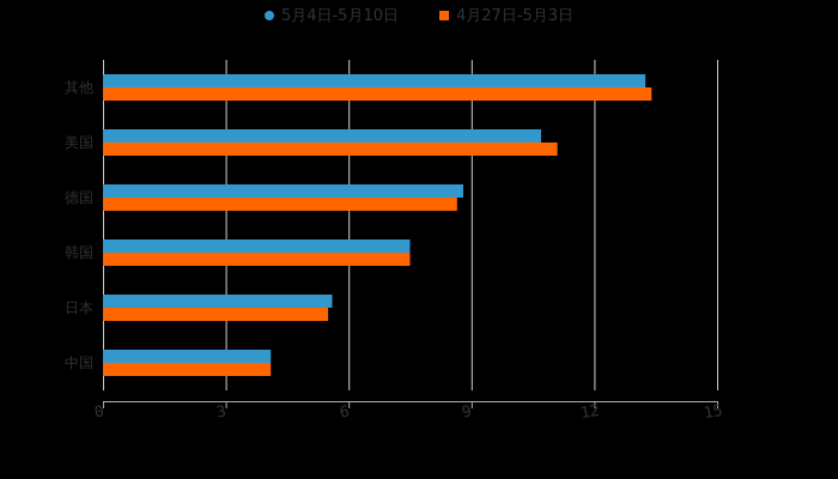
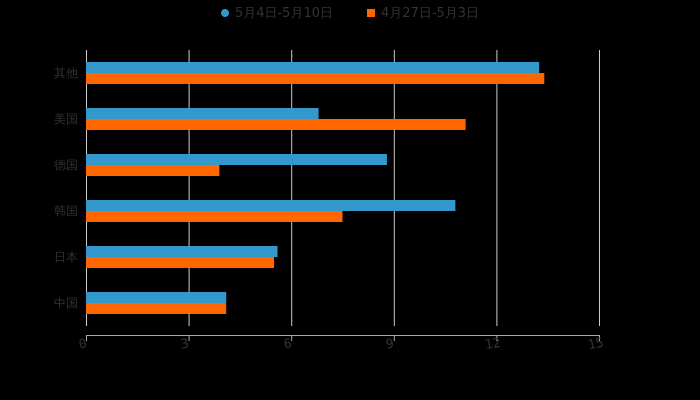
5月4日-5月10日/美国: 10.7 -> 6.8
4月27日-5月3日/德国: 8.7 -> 3.9
5月4日-5月10日/韩国: 7.5 -> 10.8
